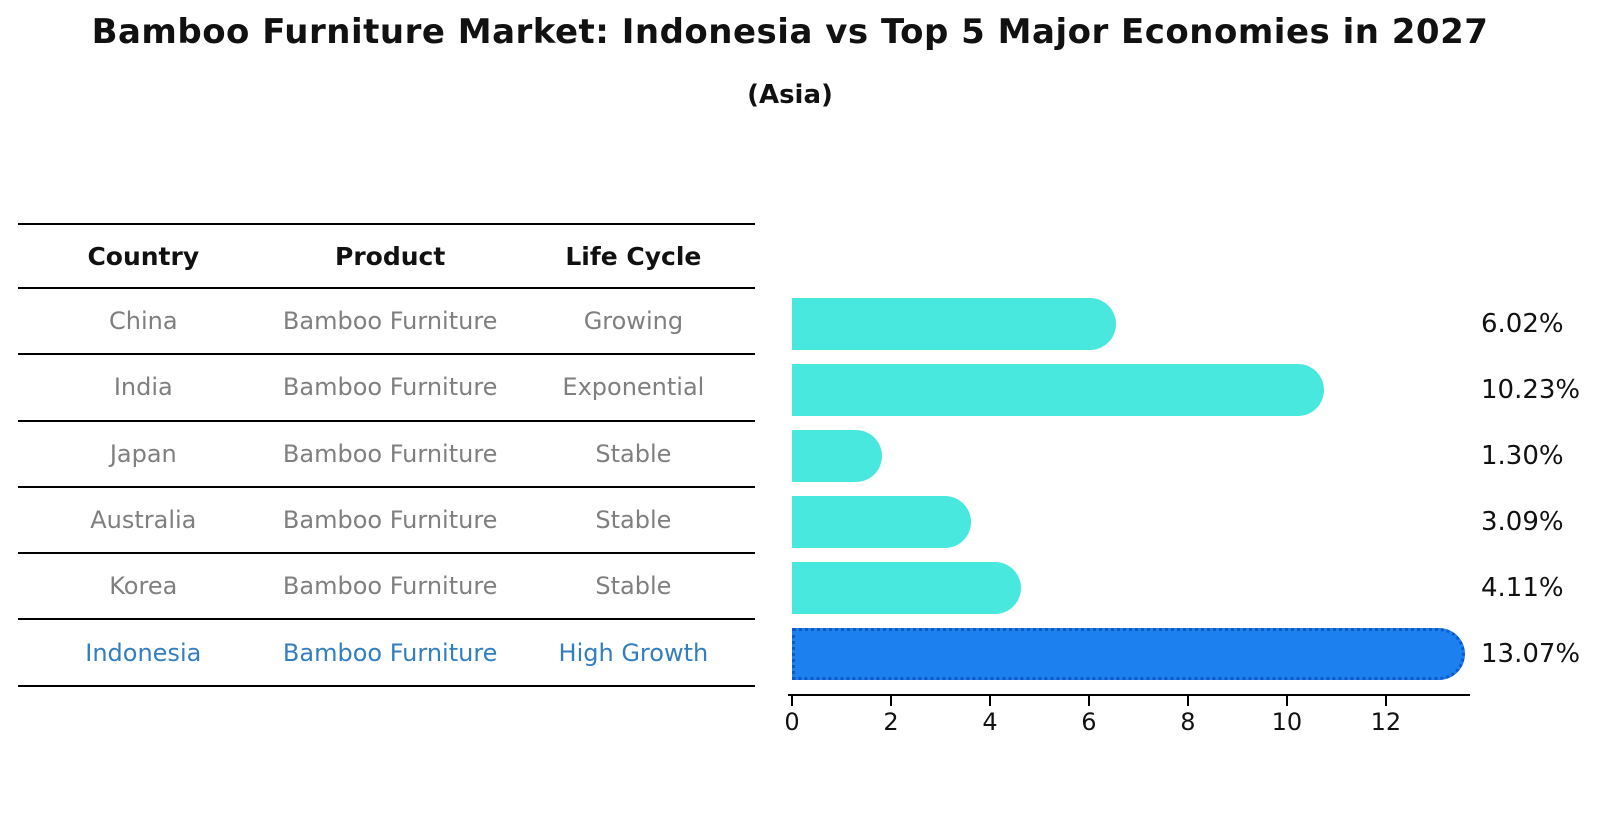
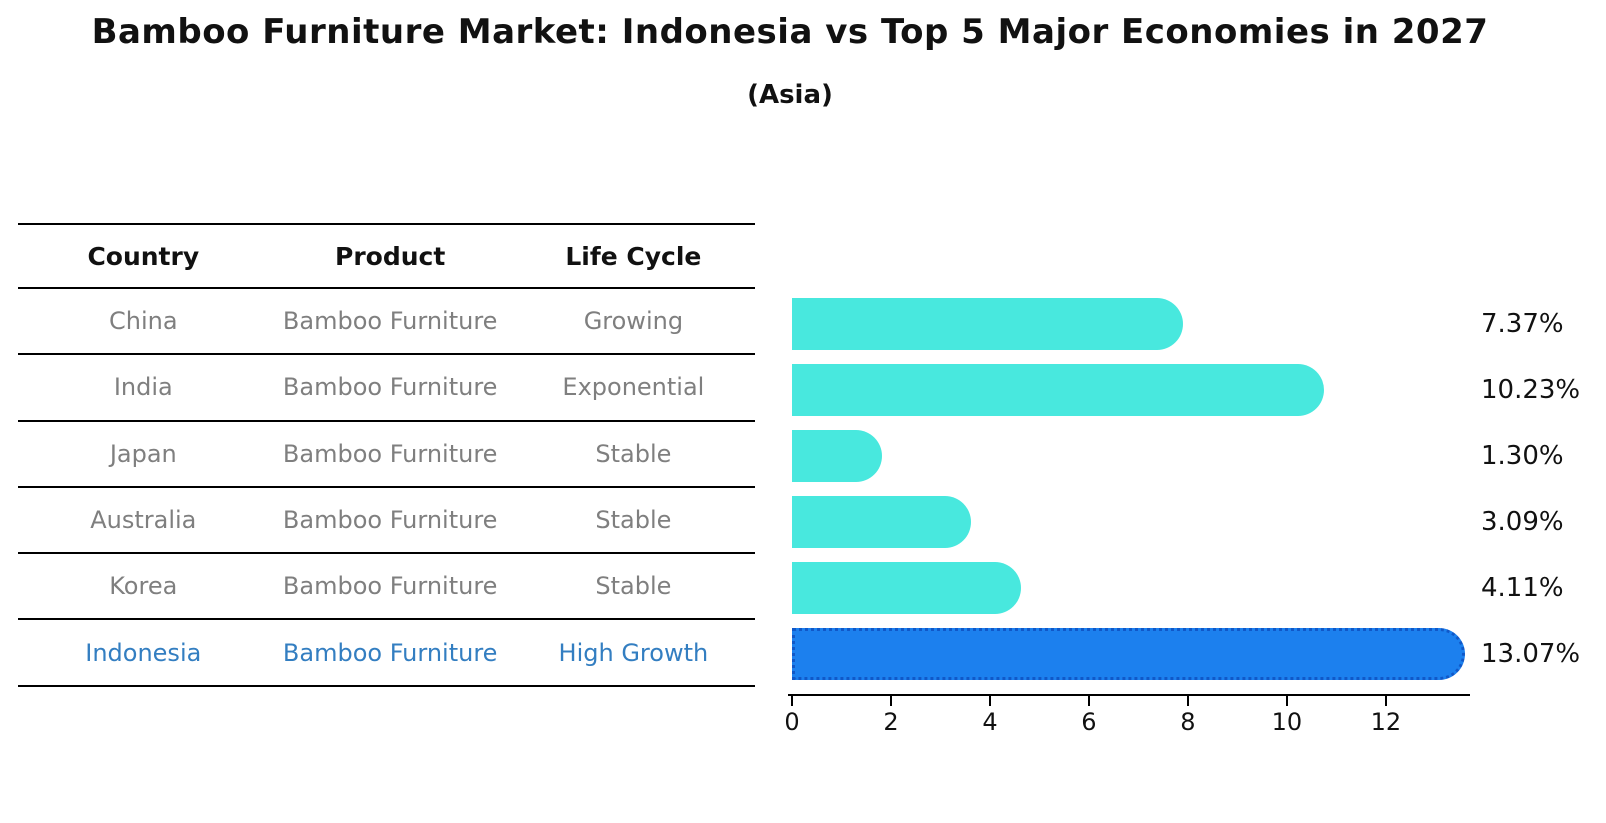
China: 6.02% -> 7.37%
